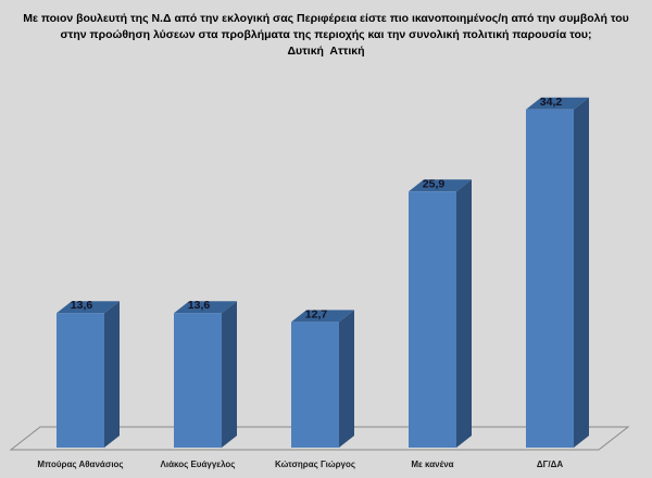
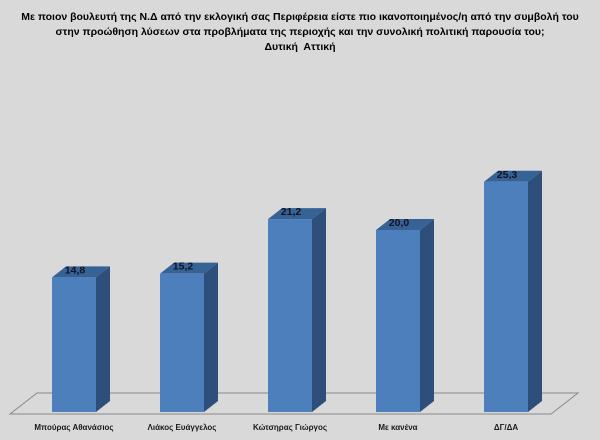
Μπούρας Αθανάσιος: 13,6 -> 14,8
Λιάκος Ευάγγελος: 13,6 -> 15,2
Κώτσηρας Γιώργος: 12,7 -> 21,2
Με κανένα: 25,9 -> 20,0
ΔΓ/ΔΑ: 34,2 -> 25,3
